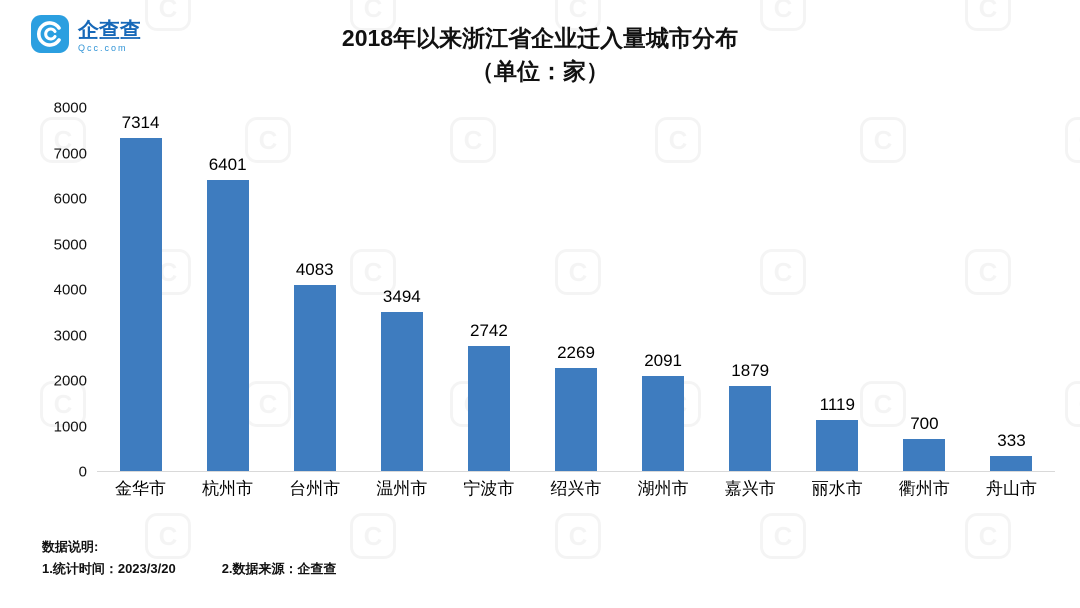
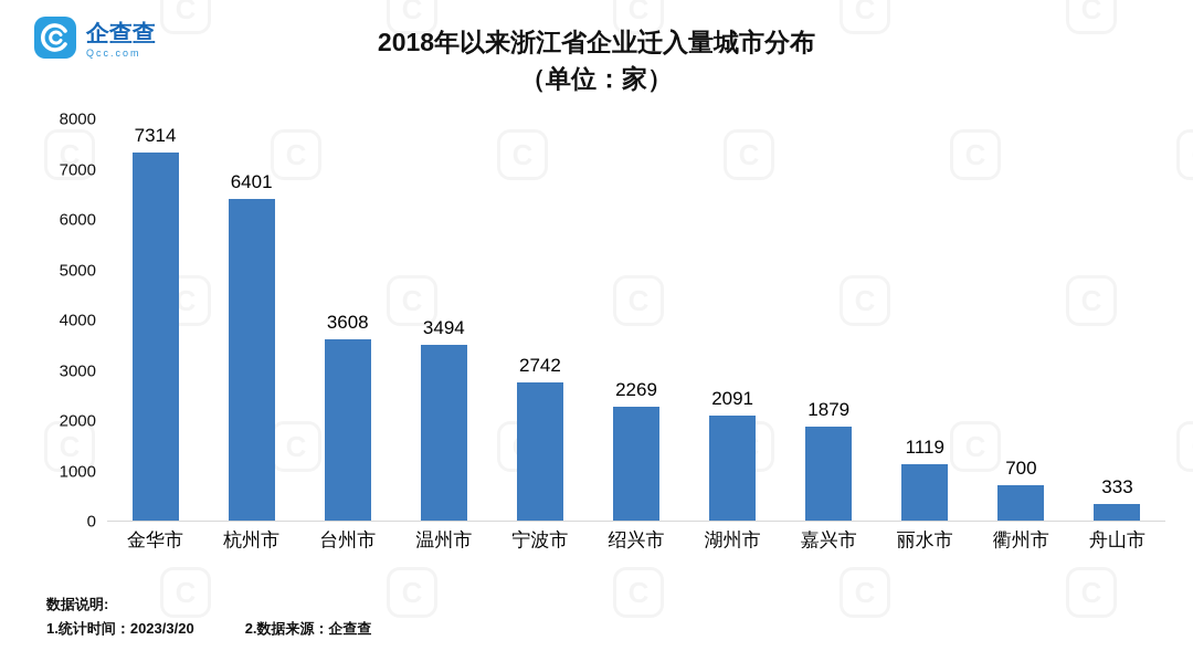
台州市: 4083 -> 3608
